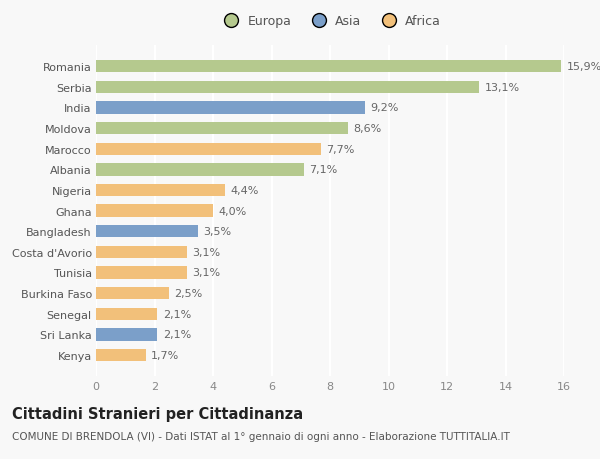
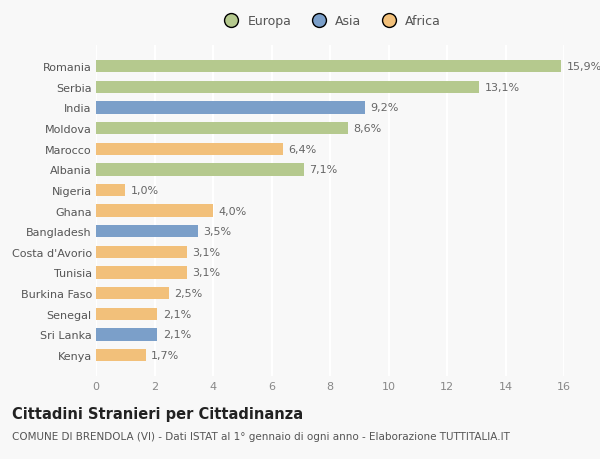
Marocco: 7,7% -> 6,4%
Nigeria: 4,4% -> 1,0%
